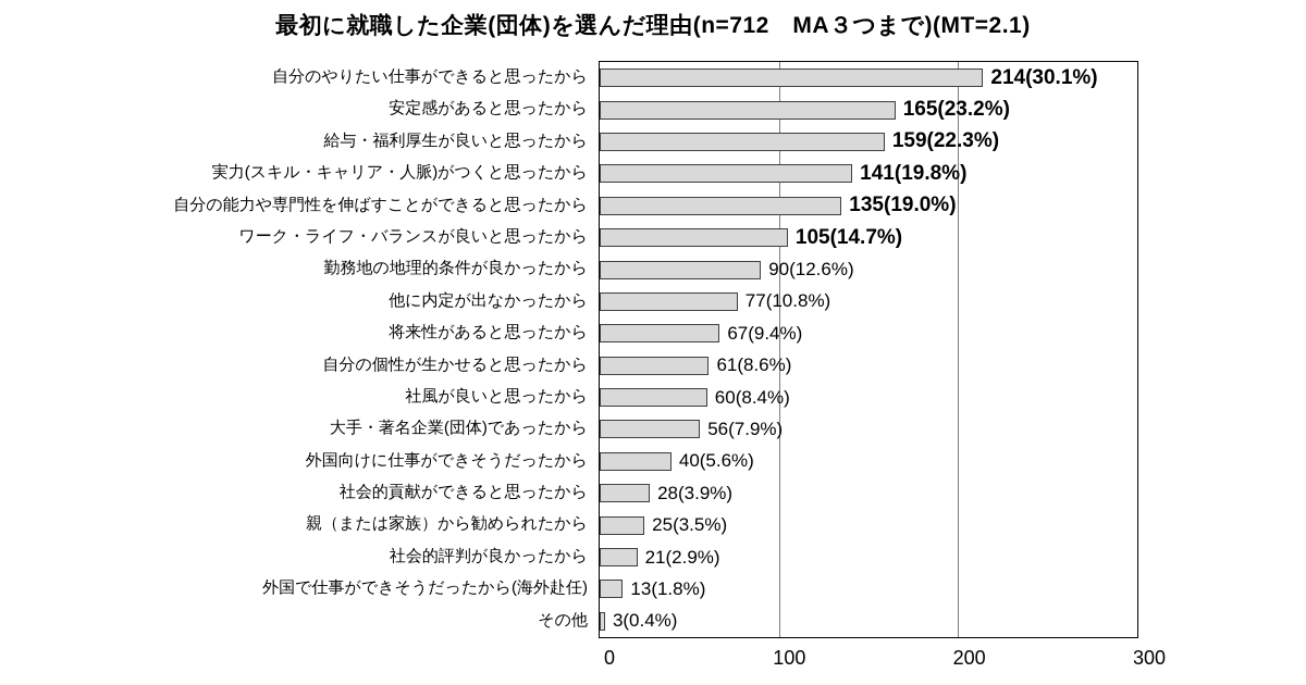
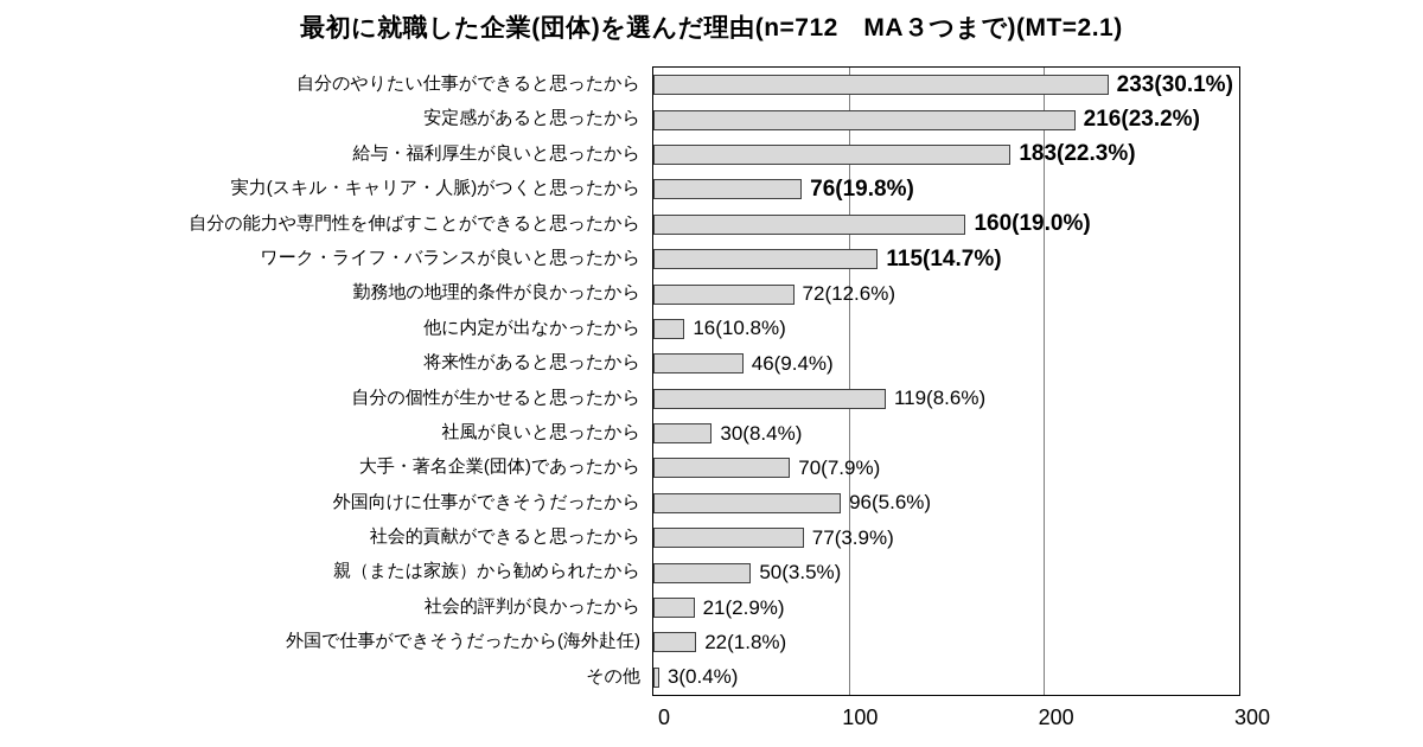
自分のやりたい仕事ができると思ったから: 214 -> 233
安定感があると思ったから: 165 -> 216
給与・福利厚生が良いと思ったから: 159 -> 183
実力(スキル・キャリア・人脈)がつくと思ったから: 141 -> 76
自分の能力や専門性を伸ばすことができると思ったから: 135 -> 160
ワーク・ライフ・バランスが良いと思ったから: 105 -> 115
勤務地の地理的条件が良かったから: 90 -> 72
他に内定が出なかったから: 77 -> 16
将来性があると思ったから: 67 -> 46
自分の個性が生かせると思ったから: 61 -> 119
社風が良いと思ったから: 60 -> 30
大手・著名企業(団体)であったから: 56 -> 70
外国向けに仕事ができそうだったから: 40 -> 96
社会的貢献ができると思ったから: 28 -> 77
親（または家族）から勧められたから: 25 -> 50
外国で仕事ができそうだったから(海外赴任): 13 -> 22
